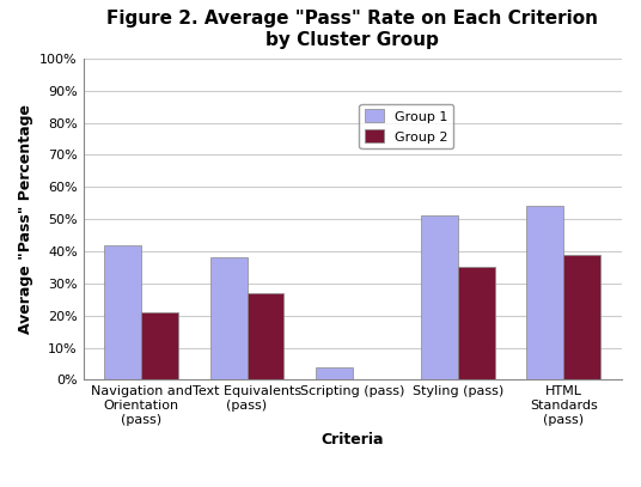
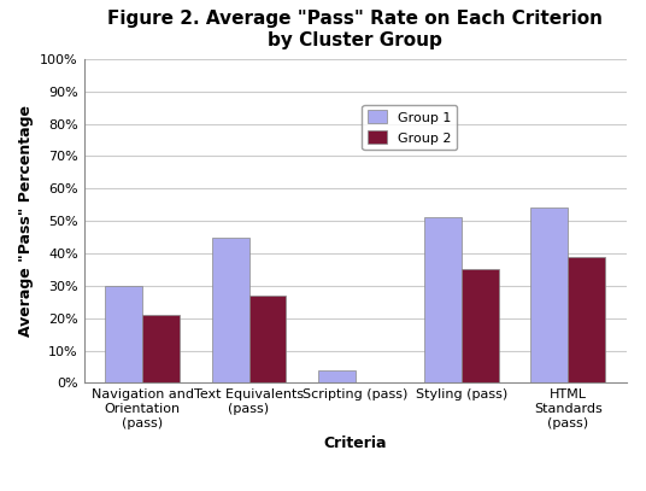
Group 1/Navigation and Orientation (pass): 42% -> 30%
Group 1/Text Equivalents (pass): 38% -> 45%
